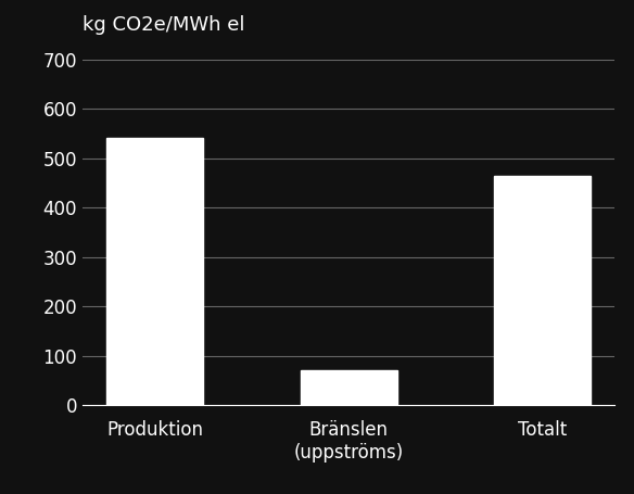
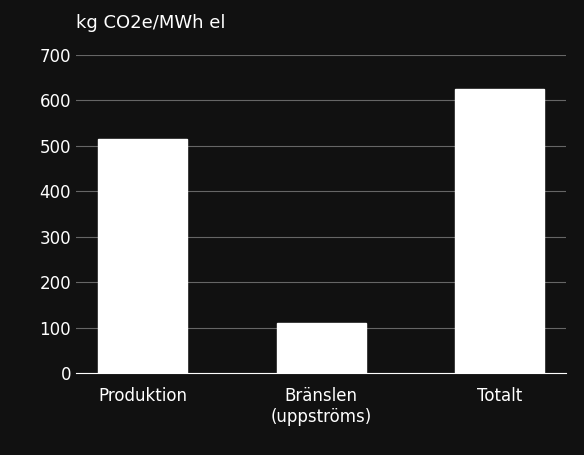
Produktion: 540 -> 515
Bränslen (uppströms): 70 -> 110
Totalt: 465 -> 625
